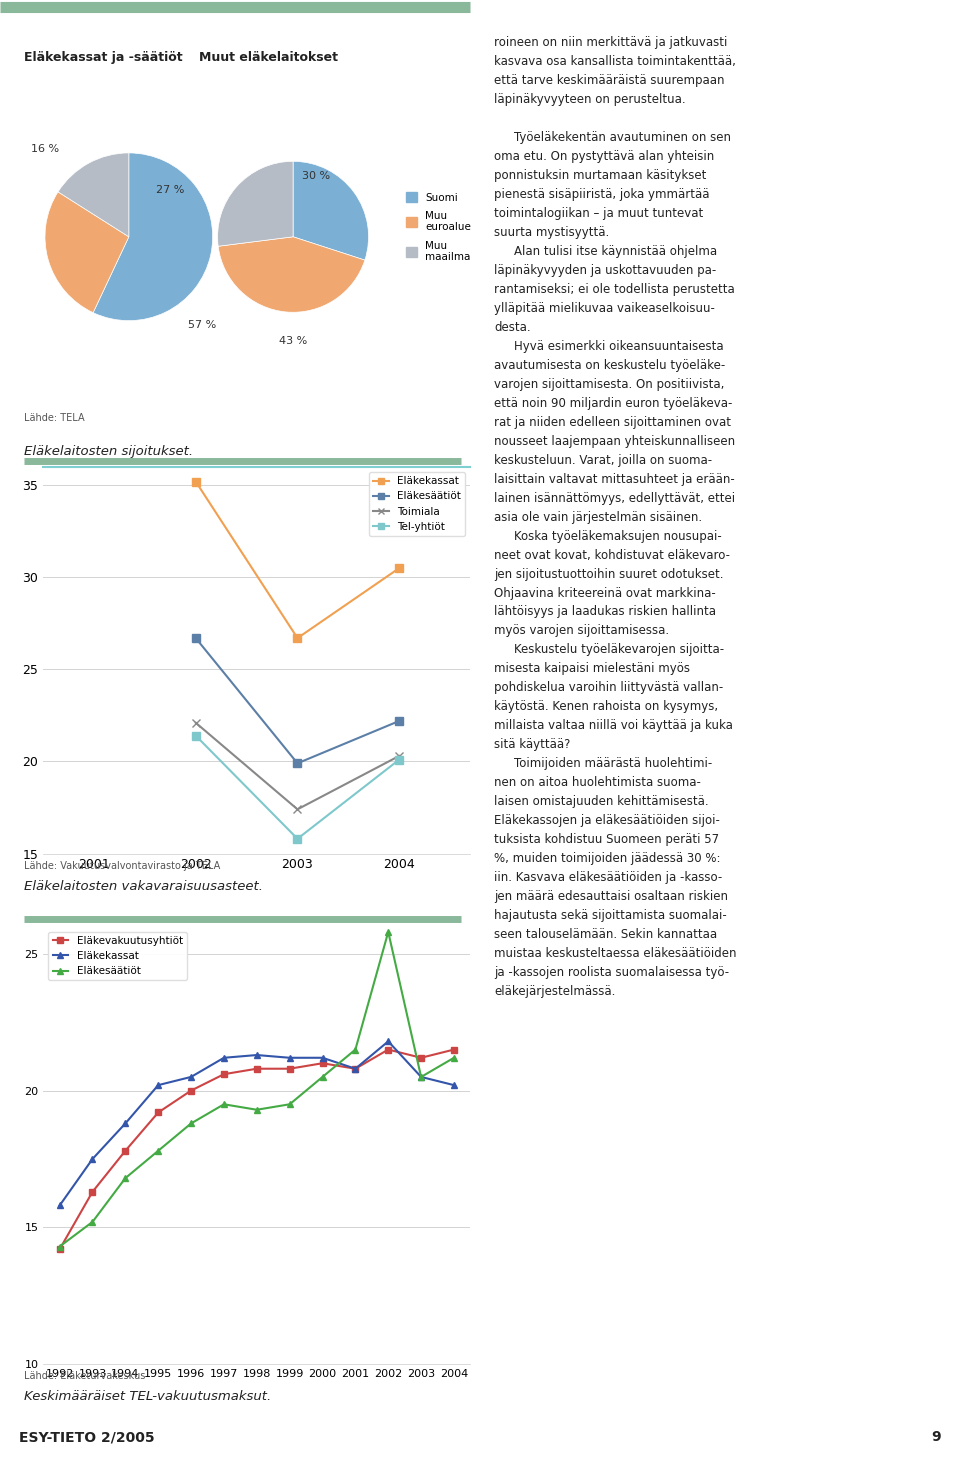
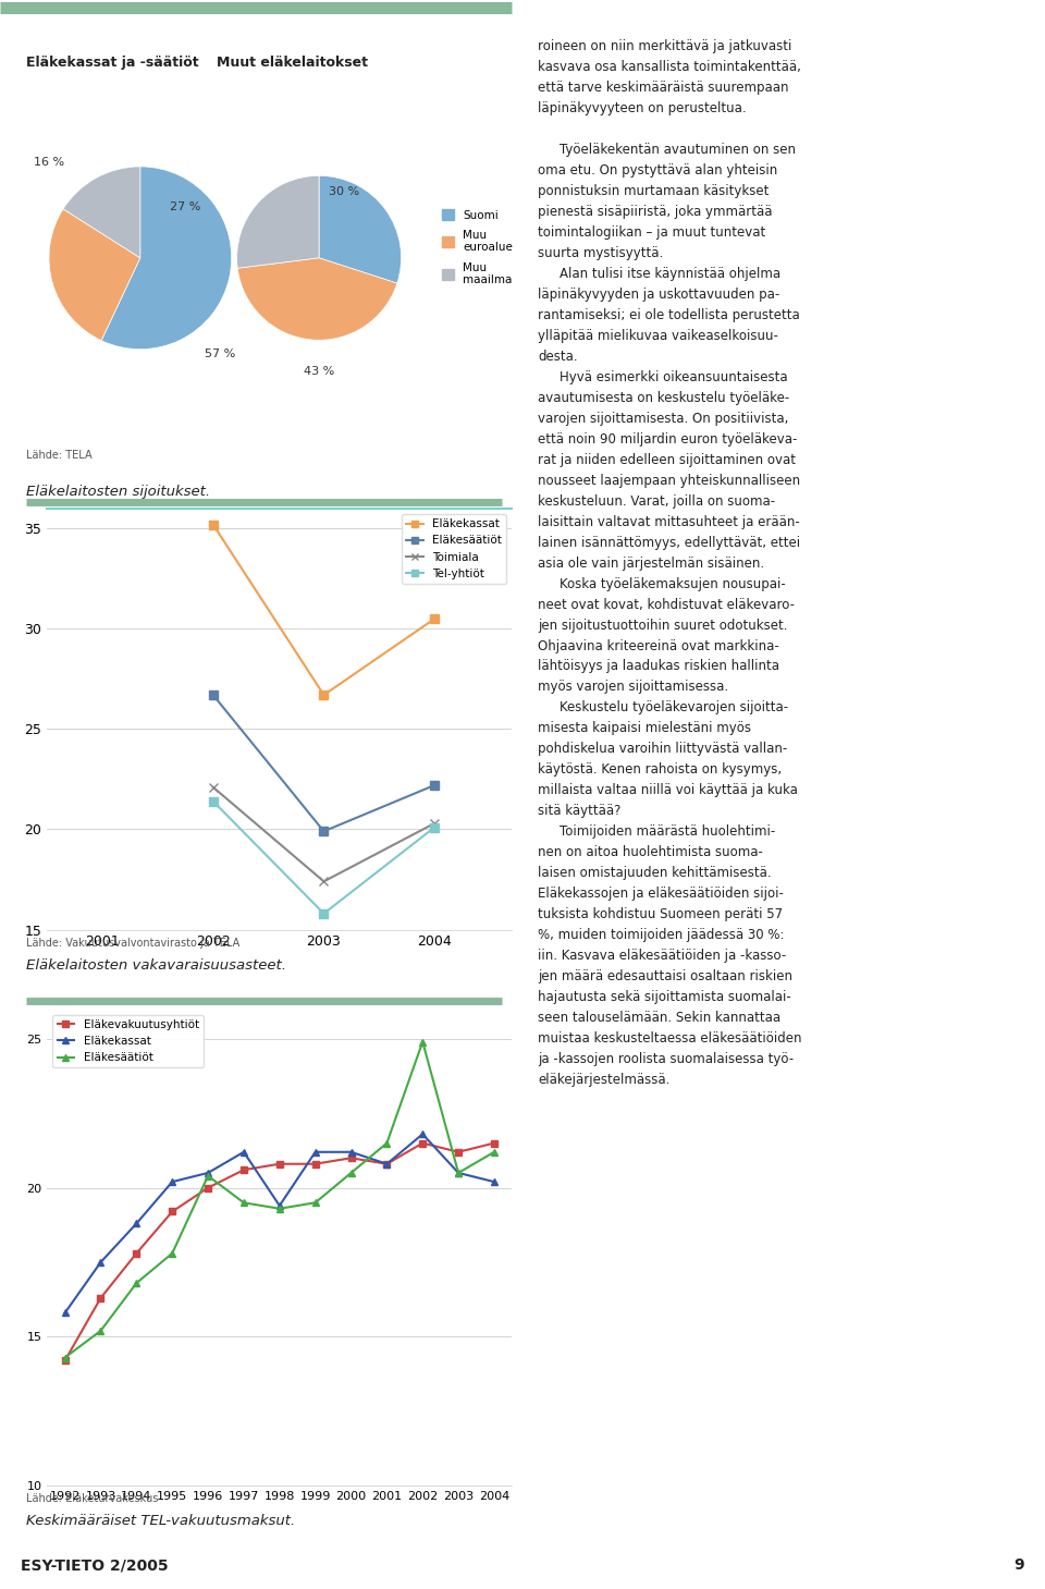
Eläkesäätiöt/1996: 18.8 -> 20.4
Eläkekassat/1998: 21.3 -> 19.4
Eläkesäätiöt/2002: 25.8 -> 24.9
